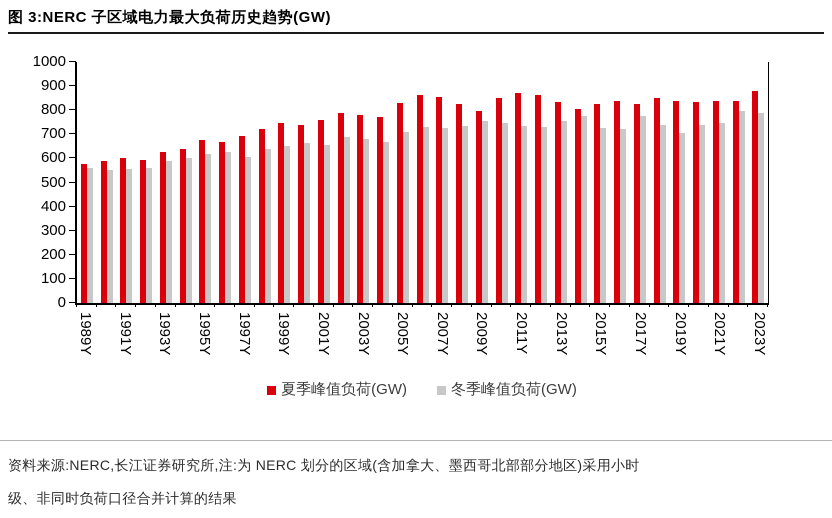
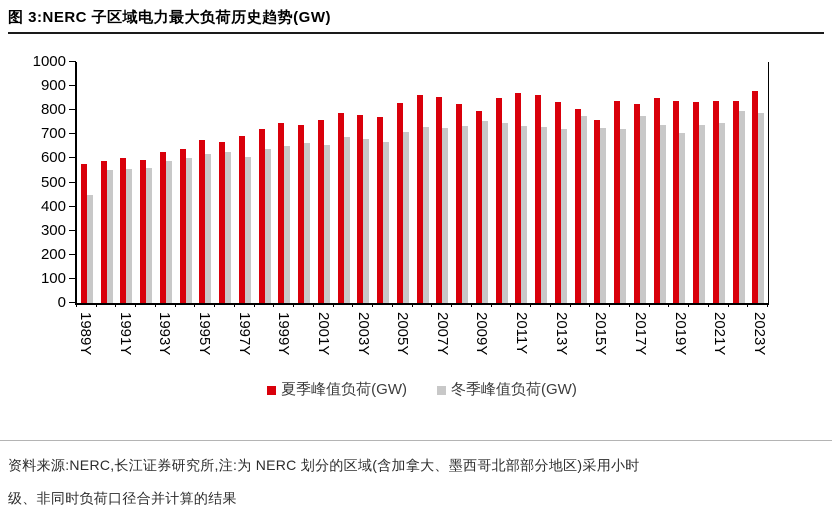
冬季峰值负荷(GW)/1989Y: 560 -> 450
冬季峰值负荷(GW)/2013Y: 760 -> 720
夏季峰值负荷(GW)/2015Y: 820 -> 760
